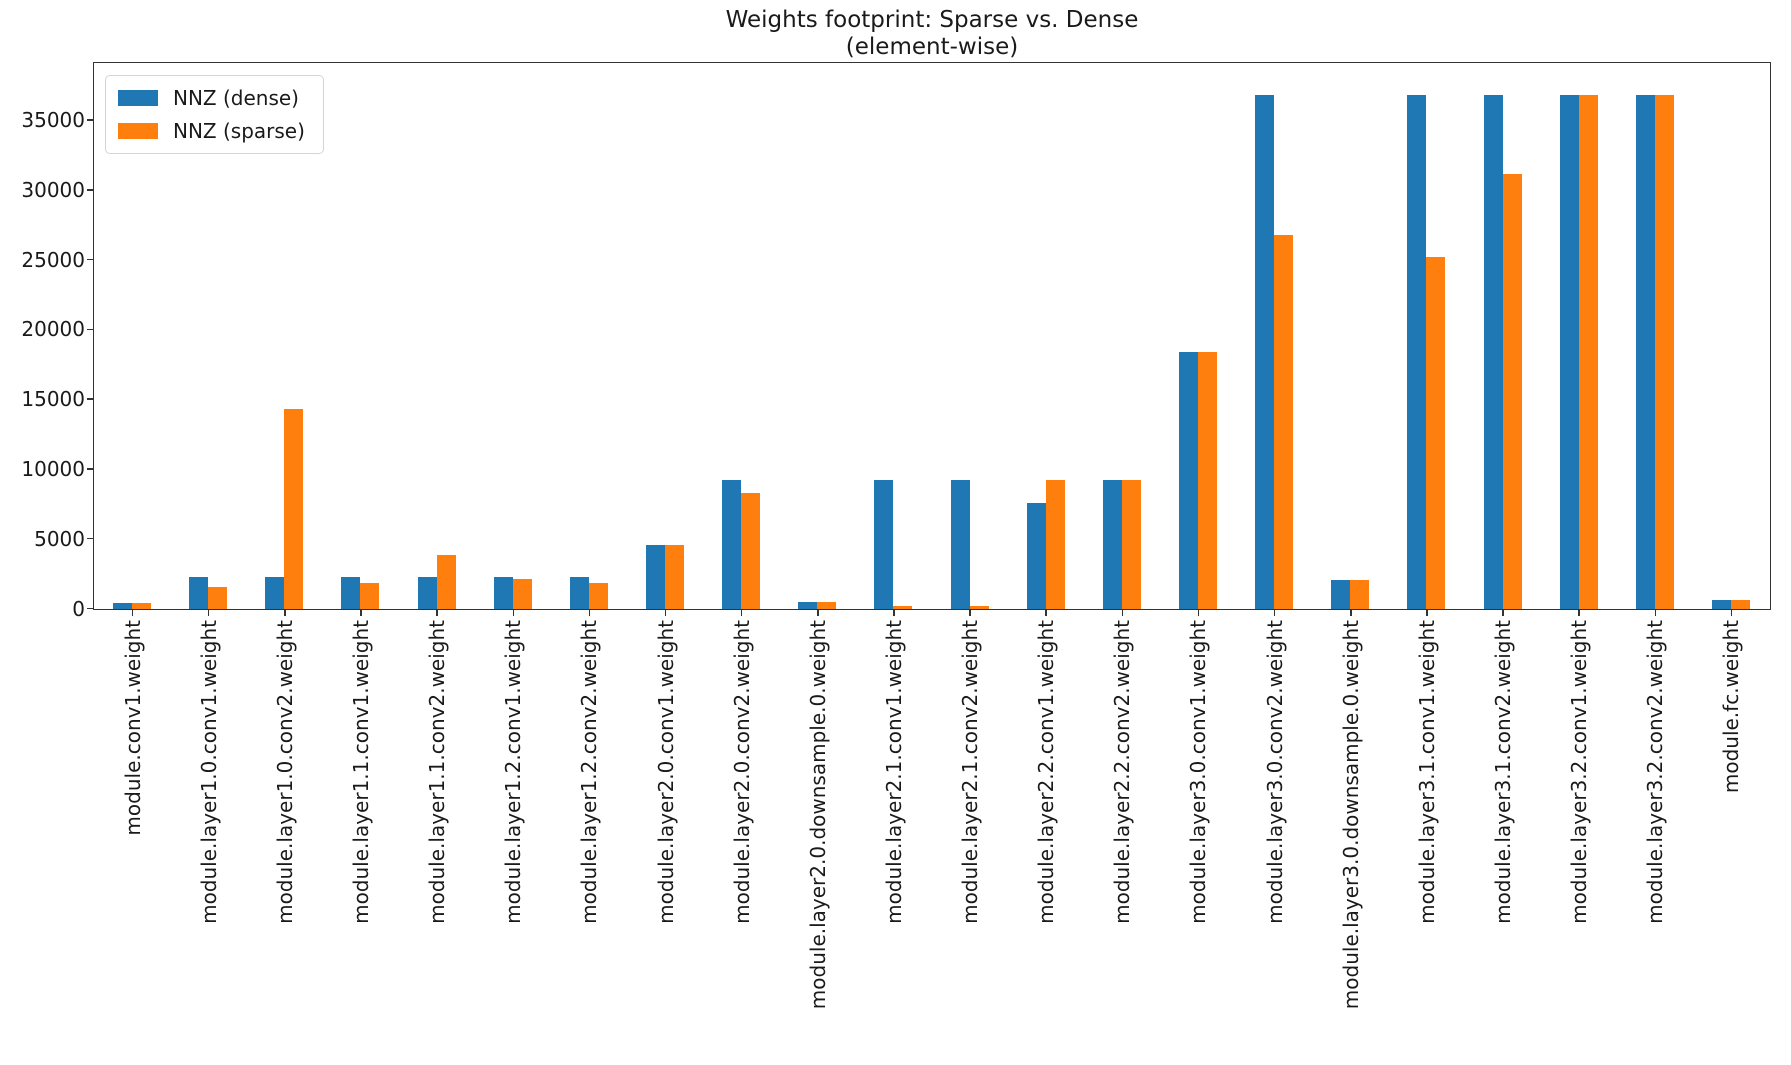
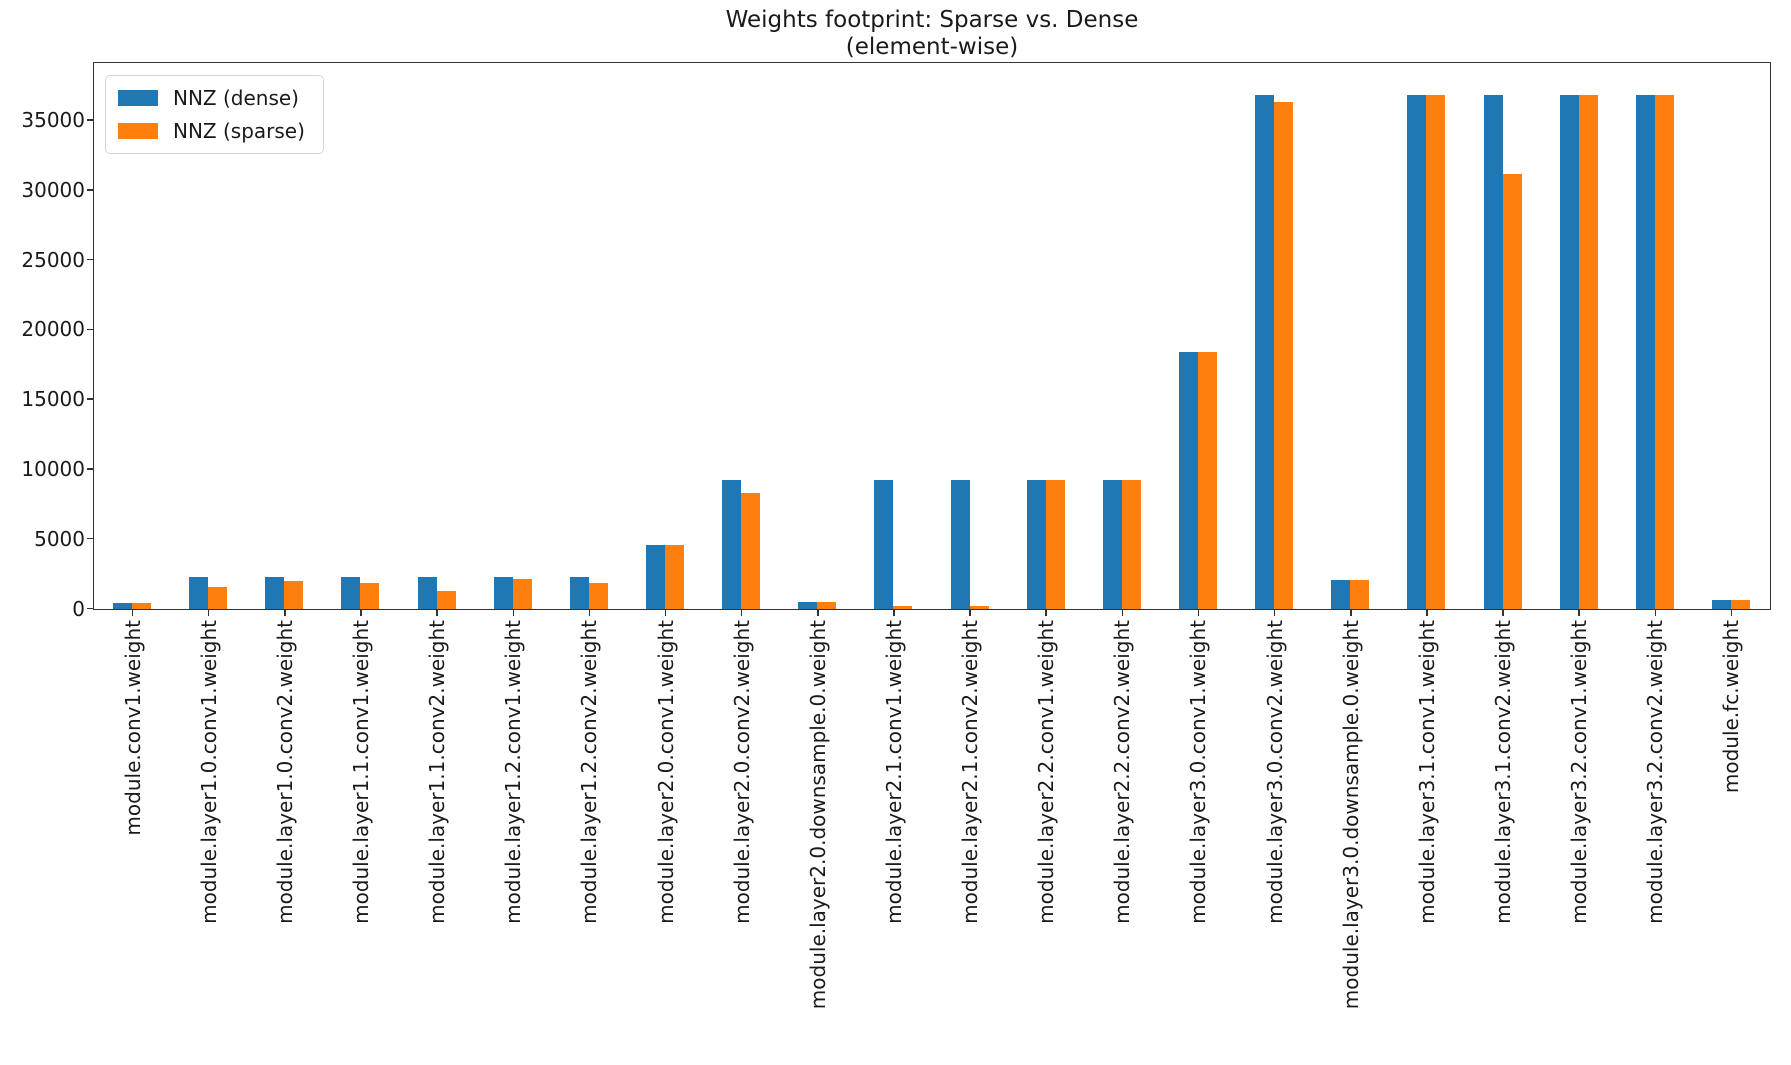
NNZ (sparse)/module.layer1.0.conv2.weight: 14300 -> 2000
NNZ (sparse)/module.layer1.1.conv2.weight: 3900 -> 1300
NNZ (dense)/module.layer2.2.conv1.weight: 7600 -> 9200
NNZ (sparse)/module.layer3.0.conv2.weight: 26800 -> 36400
NNZ (sparse)/module.layer3.1.conv1.weight: 25200 -> 36900
